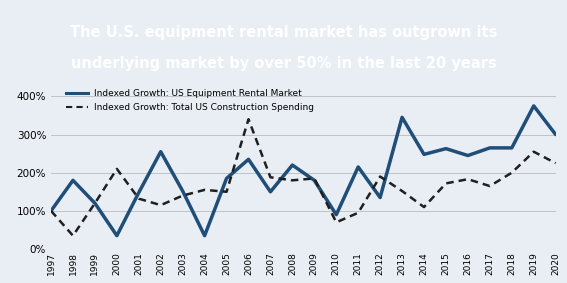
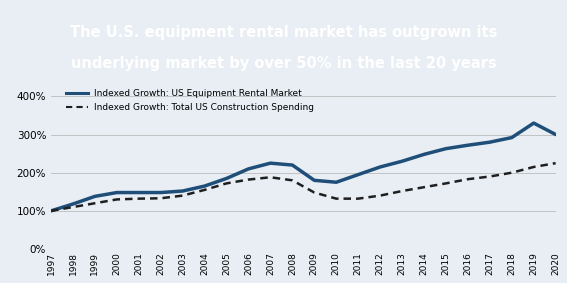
Indexed Growth: US Equipment Rental Market/1998: 180% -> 118%
Indexed Growth: Total US Construction Spending/1998: 35% -> 110%
Indexed Growth: US Equipment Rental Market/1999: 120% -> 138%
Indexed Growth: US Equipment Rental Market/2000: 35% -> 148%
Indexed Growth: Total US Construction Spending/2000: 210% -> 130%
Indexed Growth: US Equipment Rental Market/2002: 255% -> 148%
Indexed Growth: Total US Construction Spending/2002: 115% -> 133%
Indexed Growth: US Equipment Rental Market/2004: 35% -> 165%
Indexed Growth: Total US Construction Spending/2005: 150% -> 172%
Indexed Growth: US Equipment Rental Market/2006: 235% -> 210%
Indexed Growth: Total US Construction Spending/2006: 340% -> 182%
Indexed Growth: US Equipment Rental Market/2007: 150% -> 225%
Indexed Growth: Total US Construction Spending/2009: 185% -> 148%
Indexed Growth: US Equipment Rental Market/2010: 90% -> 175%
Indexed Growth: Total US Construction Spending/2010: 70% -> 132%
Indexed Growth: US Equipment Rental Market/2011: 215% -> 195%
Indexed Growth: Total US Construction Spending/2011: 95% -> 132%
Indexed Growth: US Equipment Rental Market/2012: 135% -> 215%
Indexed Growth: Total US Construction Spending/2012: 190% -> 140%
Indexed Growth: US Equipment Rental Market/2013: 345% -> 230%
Indexed Growth: Total US Construction Spending/2014: 110% -> 162%
Indexed Growth: US Equipment Rental Market/2016: 245% -> 272%
Indexed Growth: US Equipment Rental Market/2017: 265% -> 280%
Indexed Growth: Total US Construction Spending/2017: 165% -> 190%
Indexed Growth: US Equipment Rental Market/2018: 265% -> 292%
Indexed Growth: US Equipment Rental Market/2019: 375% -> 330%
Indexed Growth: Total US Construction Spending/2019: 255% -> 215%
